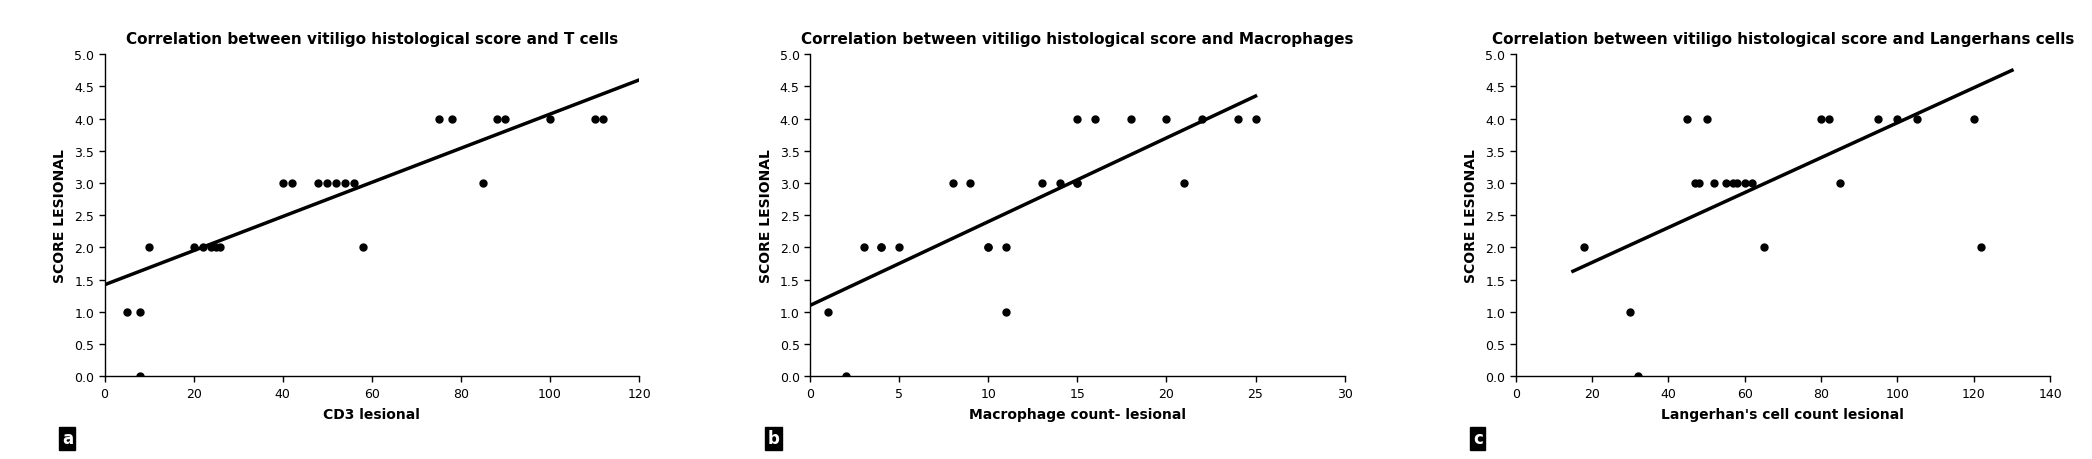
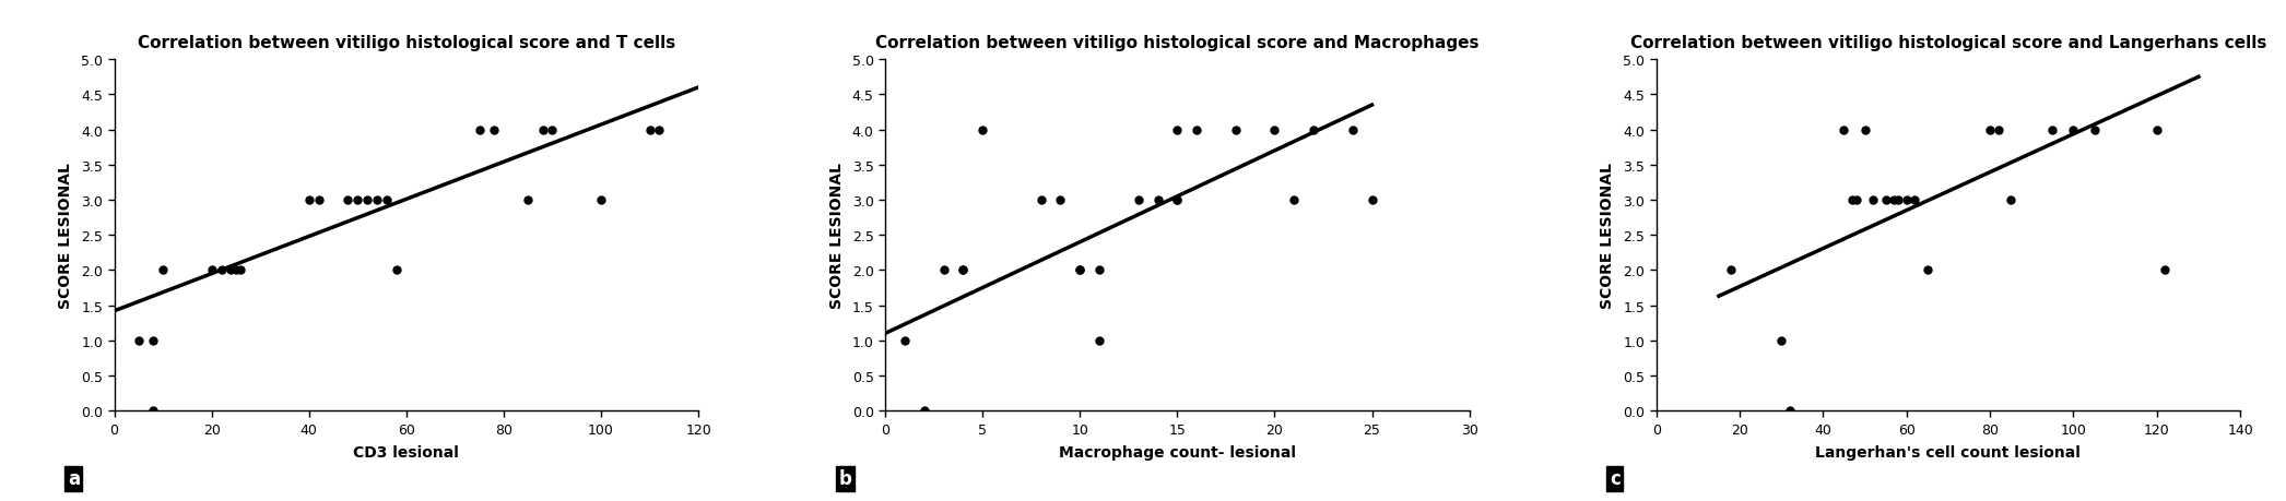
Correlation between vitiligo histological score and T cells/100: 4 -> 3
5: 2 -> 4
25: 4 -> 3
